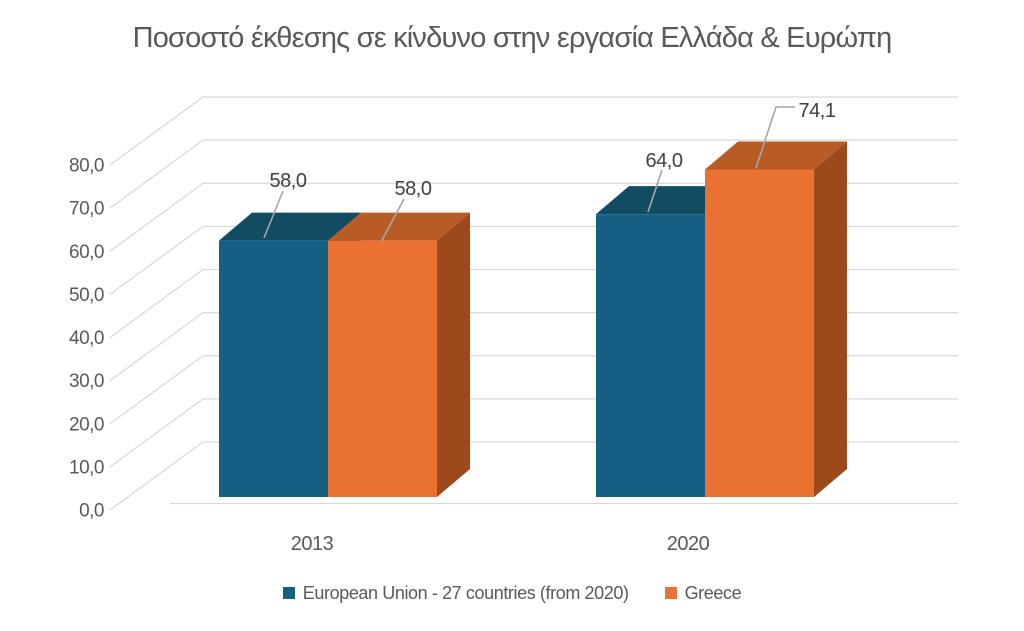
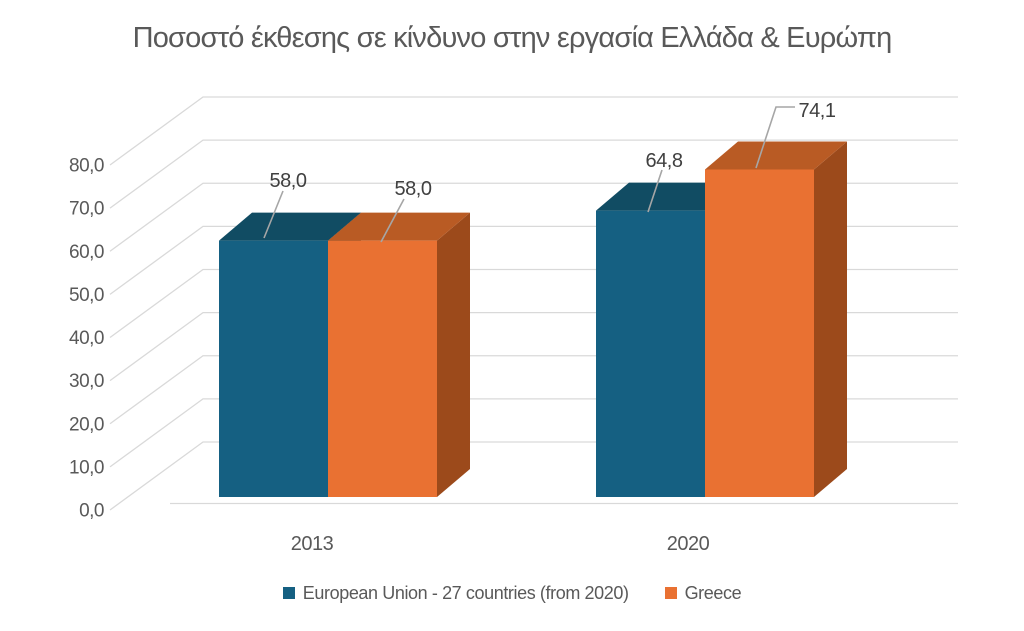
European Union - 27 countries (from 2020)/2020: 64,0 -> 64,8
